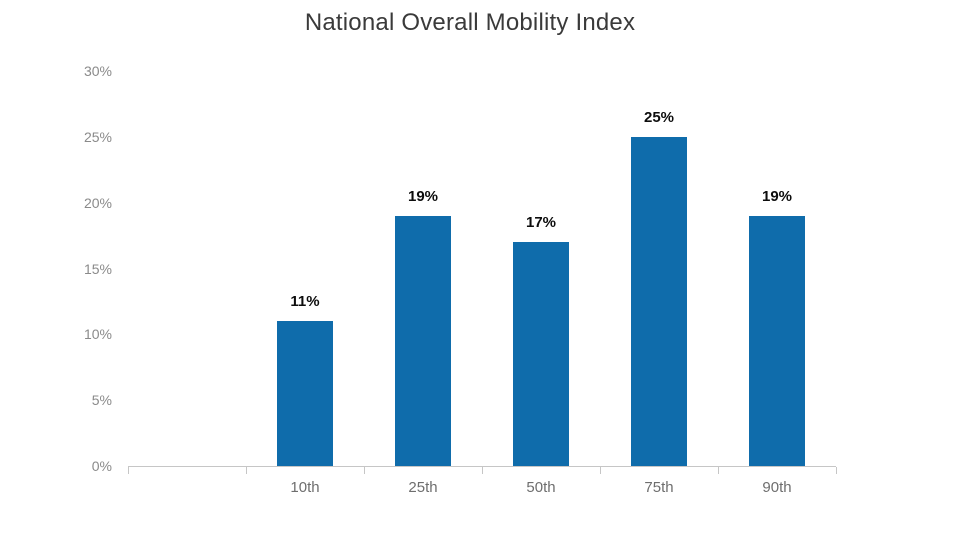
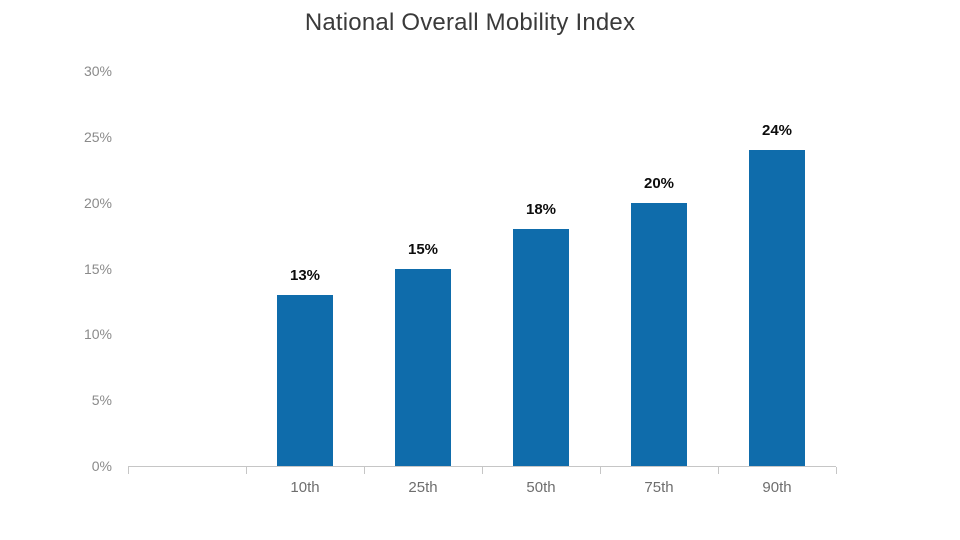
10th: 11% -> 13%
25th: 19% -> 15%
50th: 17% -> 18%
75th: 25% -> 20%
90th: 19% -> 24%
